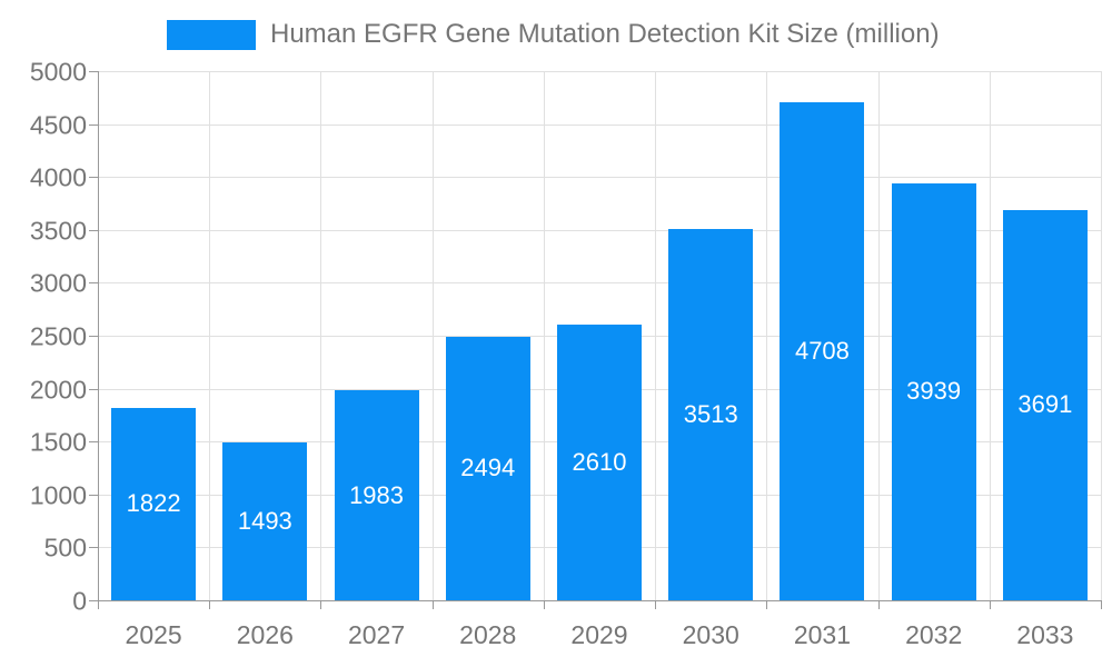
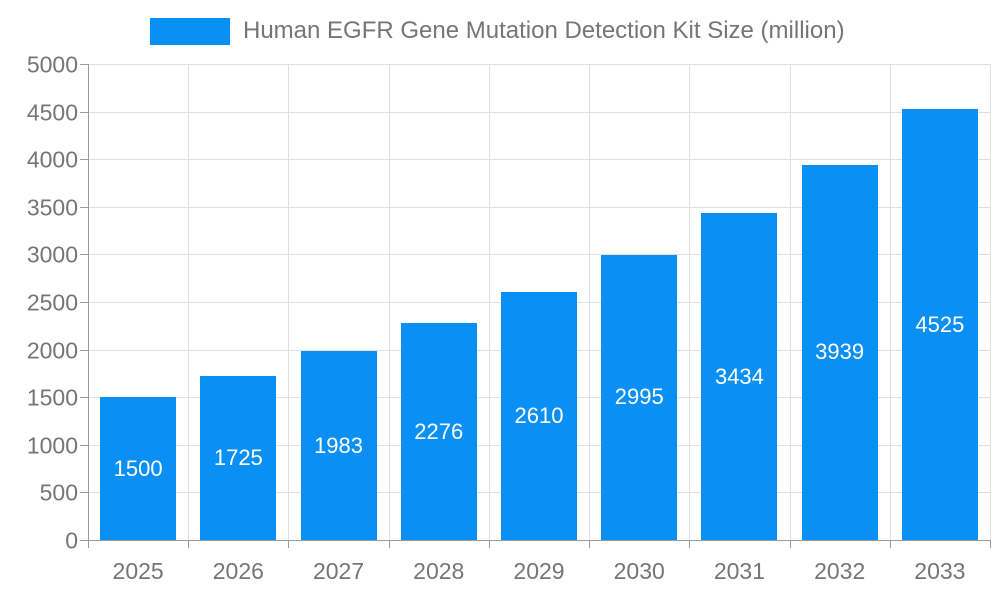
2025: 1822 -> 1500
2026: 1493 -> 1725
2028: 2494 -> 2276
2030: 3513 -> 2995
2031: 4708 -> 3434
2033: 3691 -> 4525
